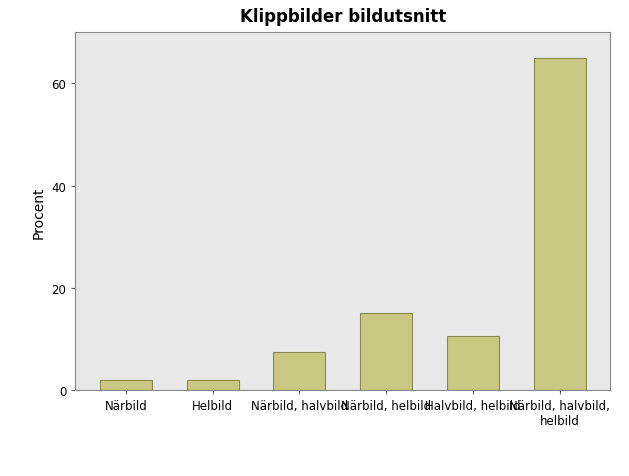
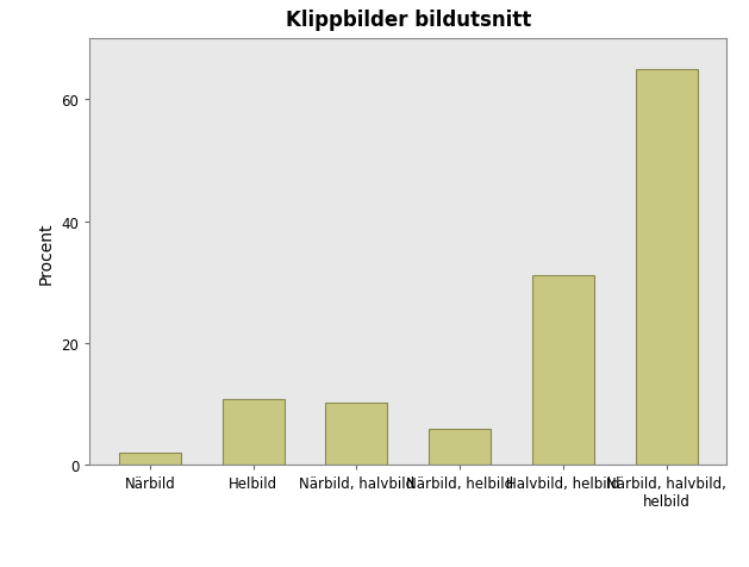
Helbild: 2.0 -> 10.8
Närbild, halvbild: 7.5 -> 10.2
Närbild, helbild: 15.0 -> 5.8
Halvbild, helbild: 10.5 -> 31.2
